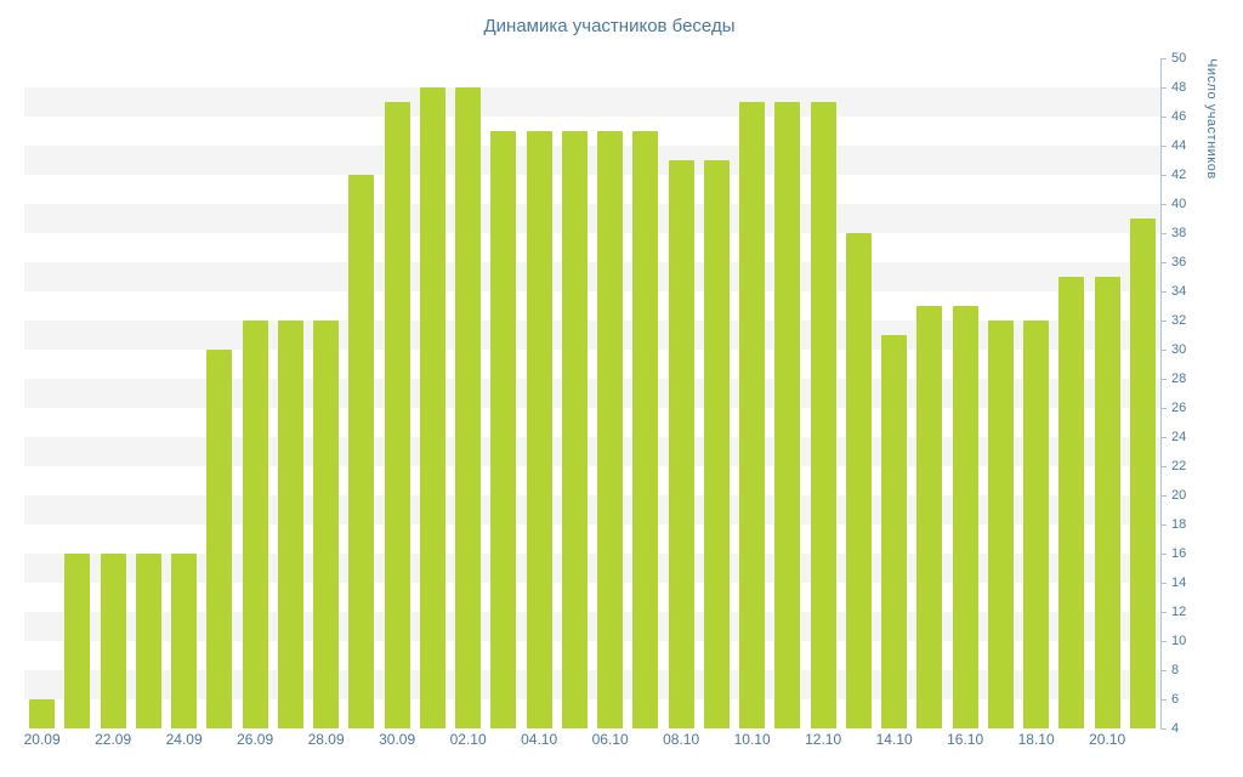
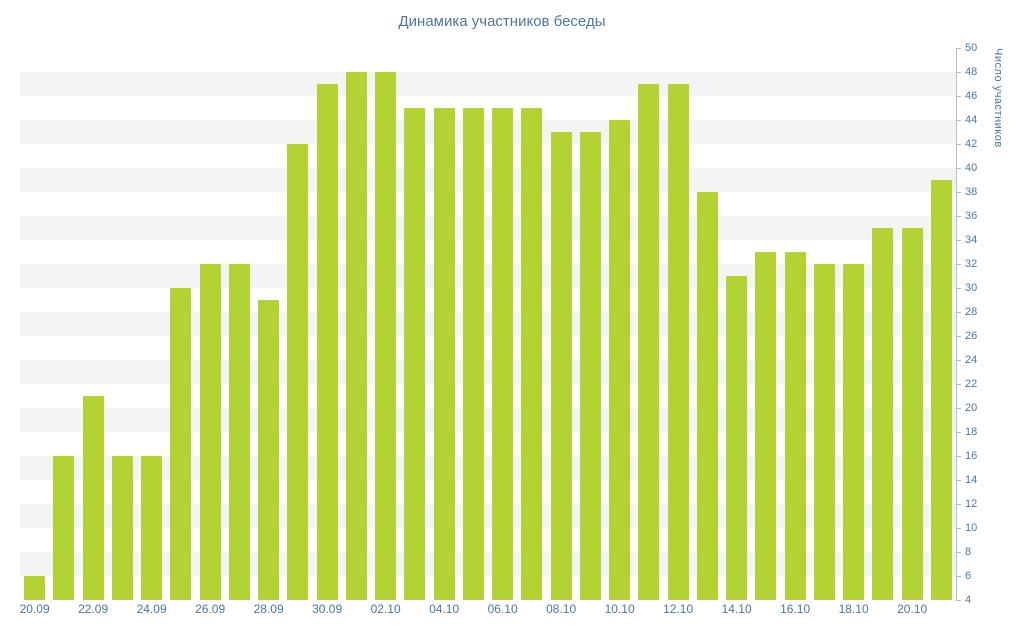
22.09: 16 -> 21
28.09: 32 -> 29
10.10: 47 -> 44
